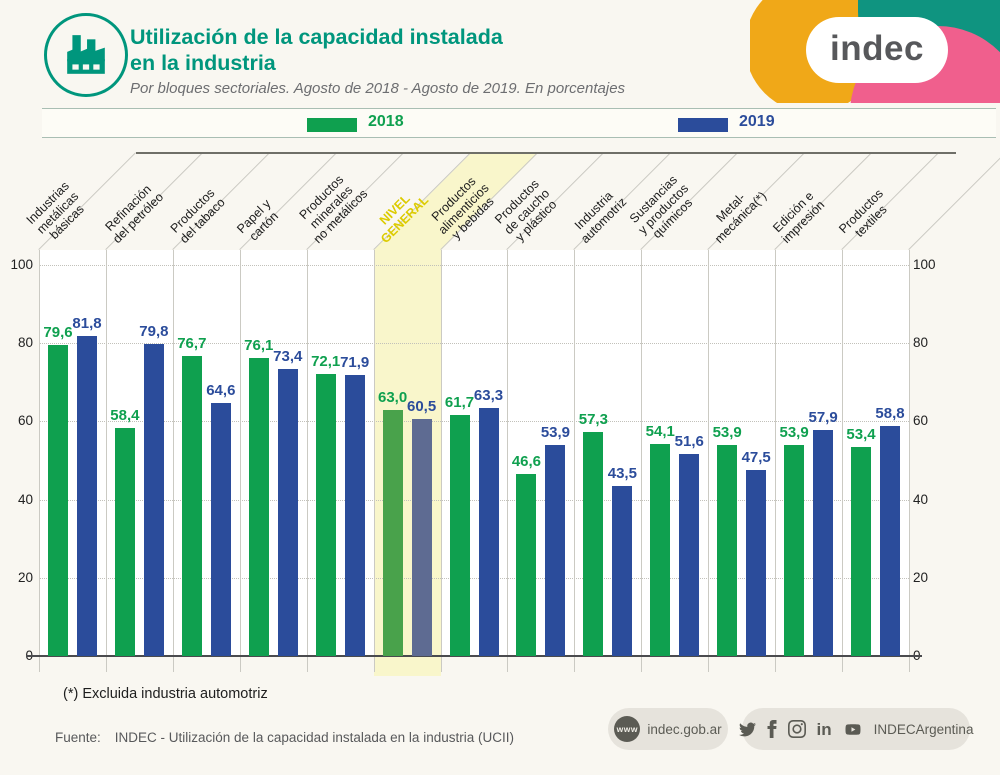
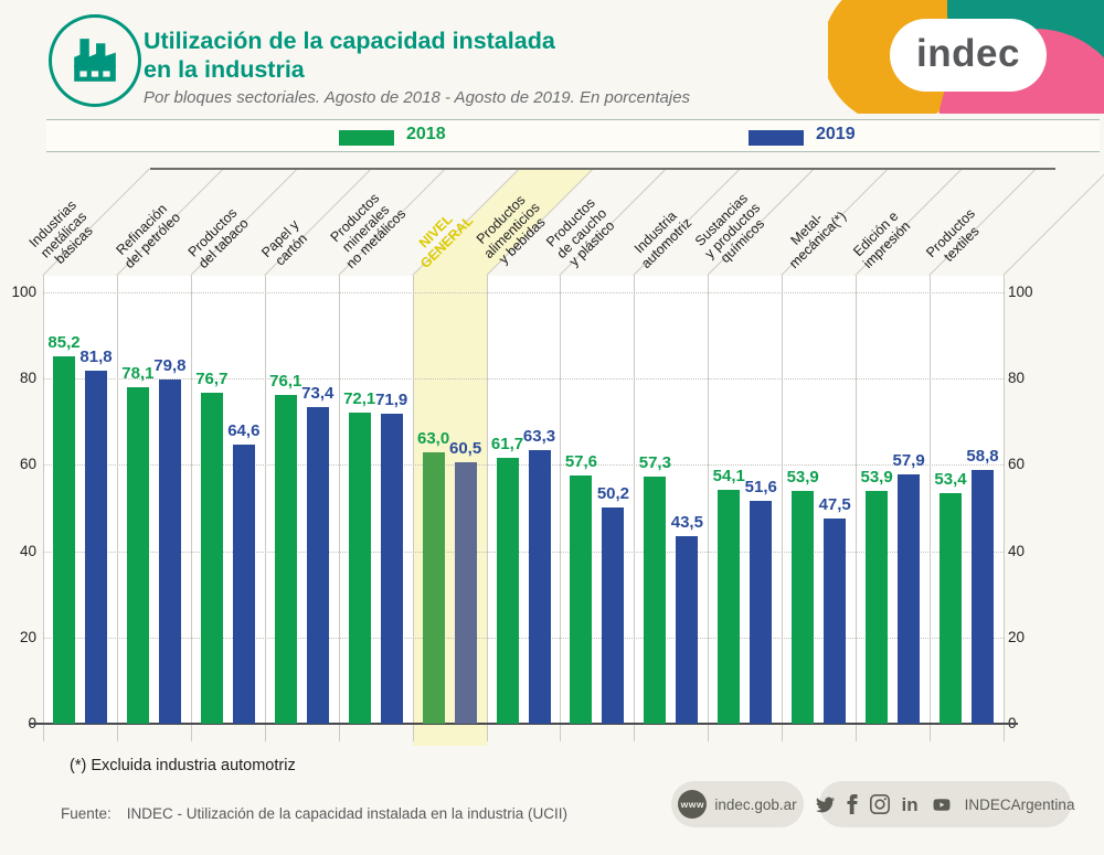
2018/Industrias metálicas básicas: 79,6 -> 85,2
2018/Refinación del petróleo: 58,4 -> 78,1
2018/Productos de caucho y plástico: 46,6 -> 57,6
2019/Productos de caucho y plástico: 53,9 -> 50,2
